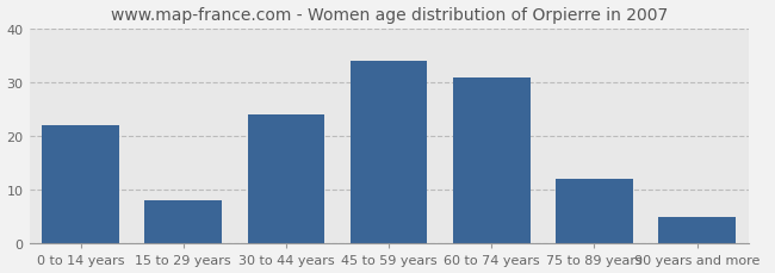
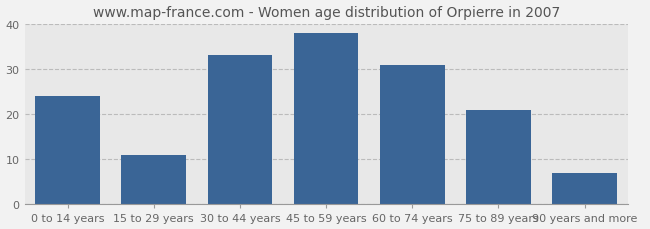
0 to 14 years: 22 -> 24
15 to 29 years: 8 -> 11
30 to 44 years: 24 -> 33
45 to 59 years: 34 -> 38
75 to 89 years: 12 -> 21
90 years and more: 5 -> 7
